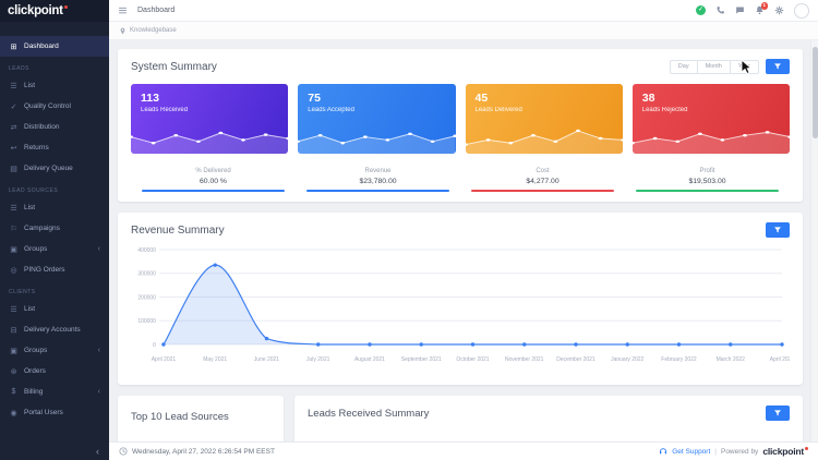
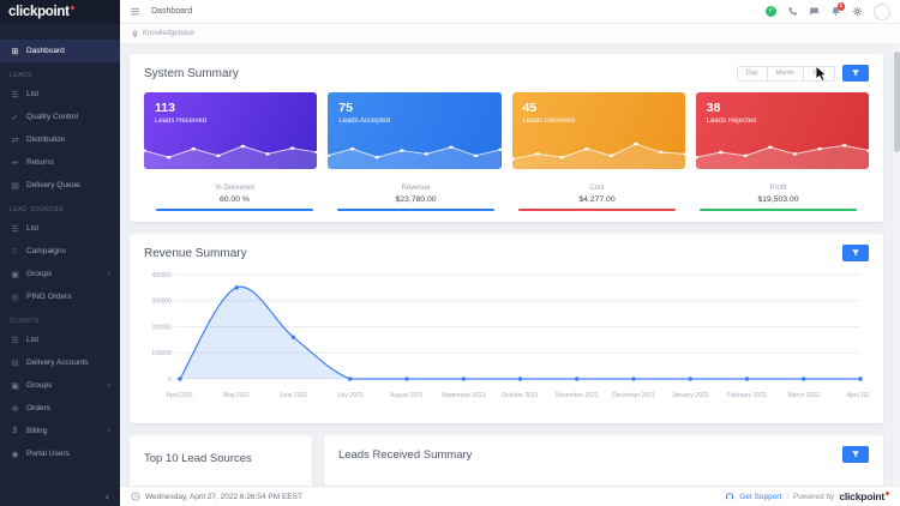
May 2021: 340000 -> 350000
June 2021: 20000 -> 160000
